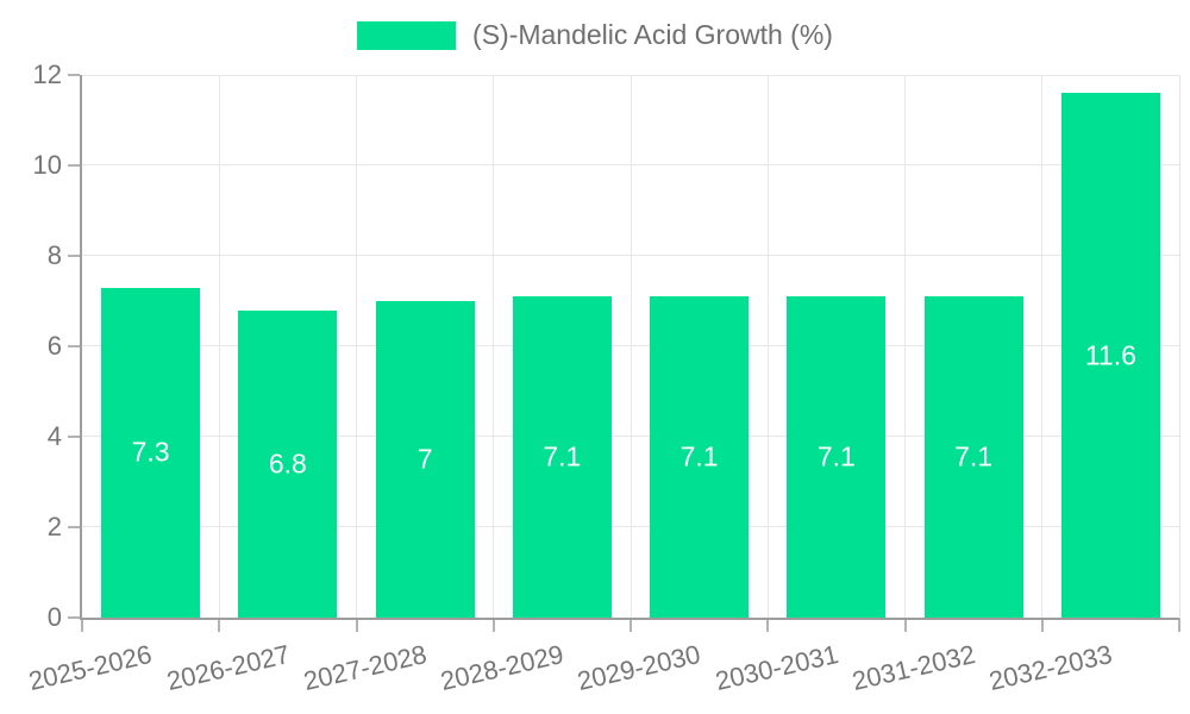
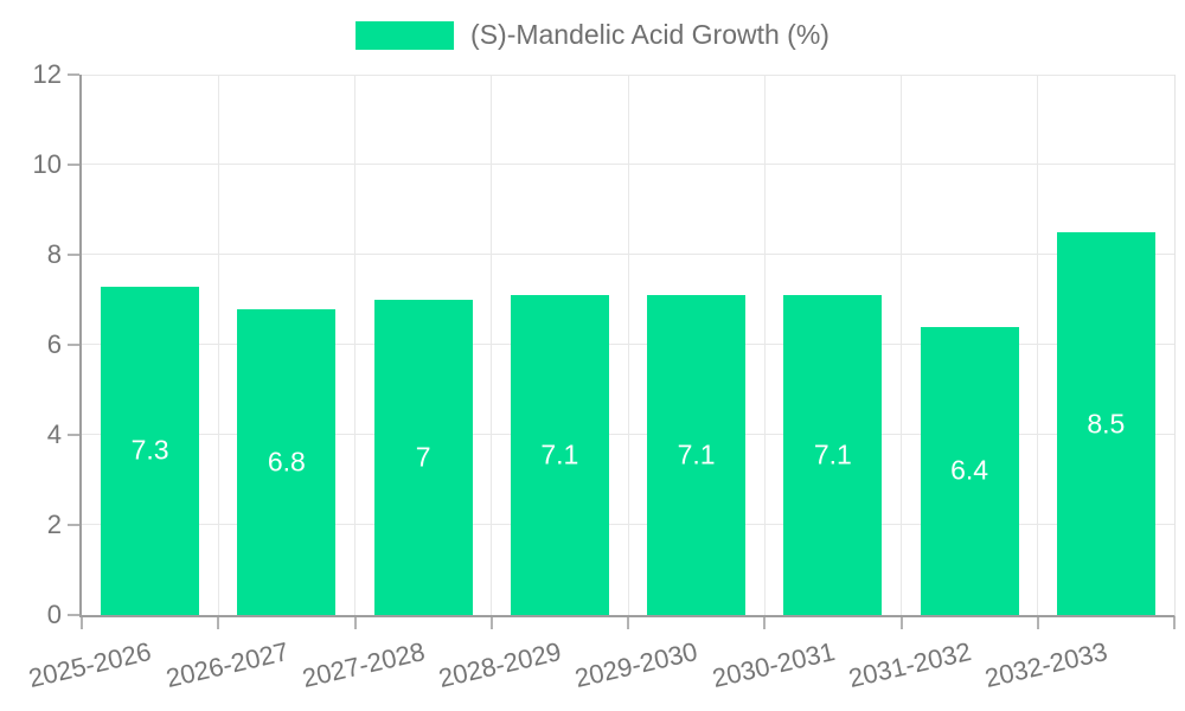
2031-2032: 7.1 -> 6.4
2032-2033: 11.6 -> 8.5
